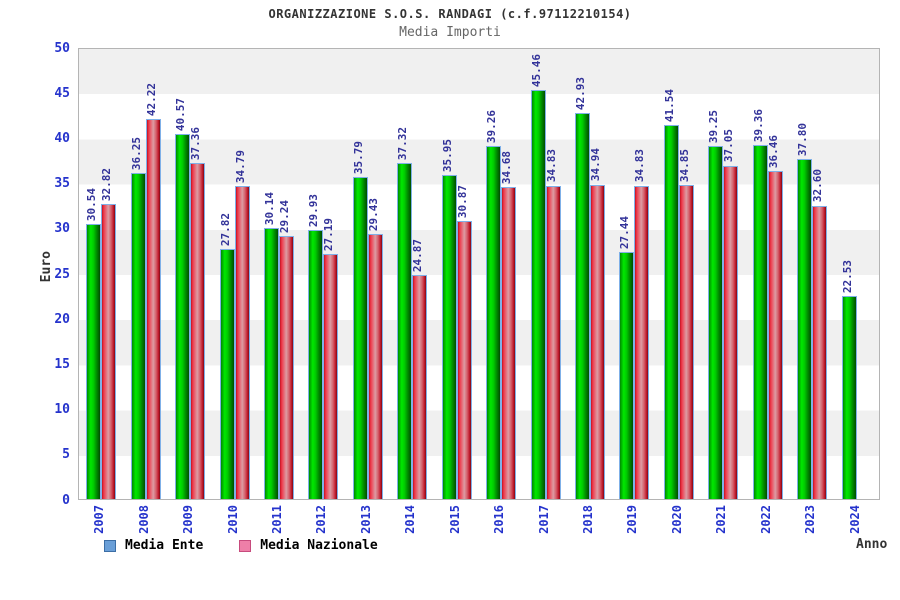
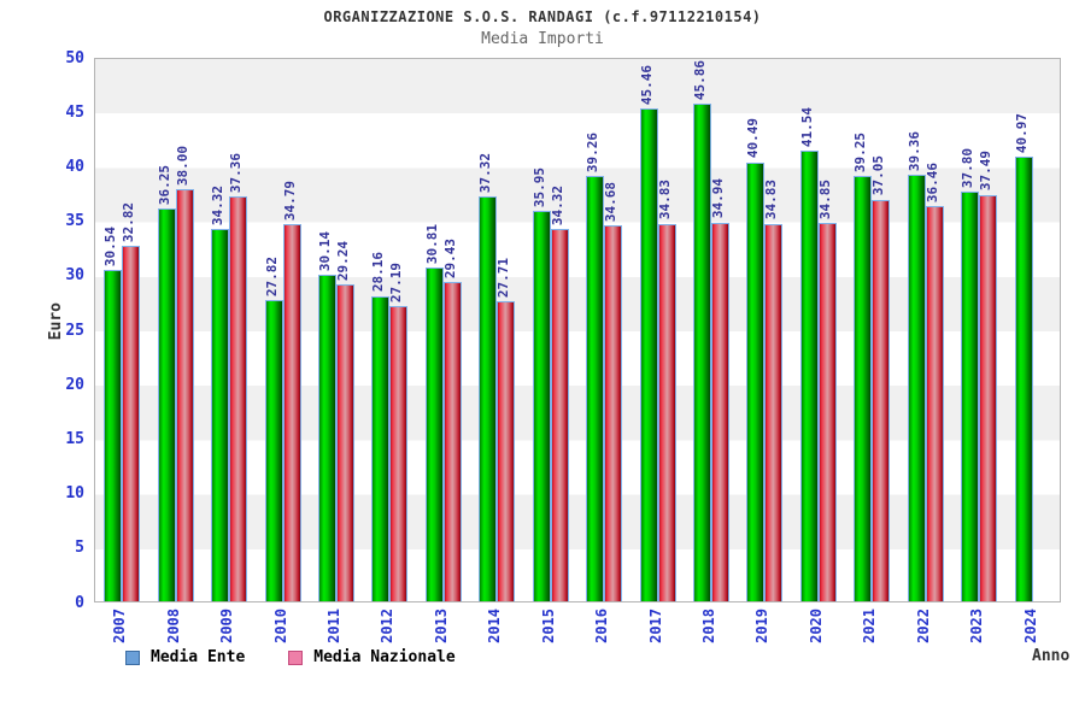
Media Nazionale/2008: 42.22 -> 38.00
Media Ente/2009: 40.57 -> 34.32
Media Ente/2012: 29.93 -> 28.16
Media Ente/2013: 35.79 -> 30.81
Media Nazionale/2014: 24.87 -> 27.71
Media Nazionale/2015: 30.87 -> 34.32
Media Ente/2018: 42.93 -> 45.86
Media Ente/2019: 27.44 -> 40.49
Media Nazionale/2023: 32.60 -> 37.49
Media Ente/2024: 22.53 -> 40.97
